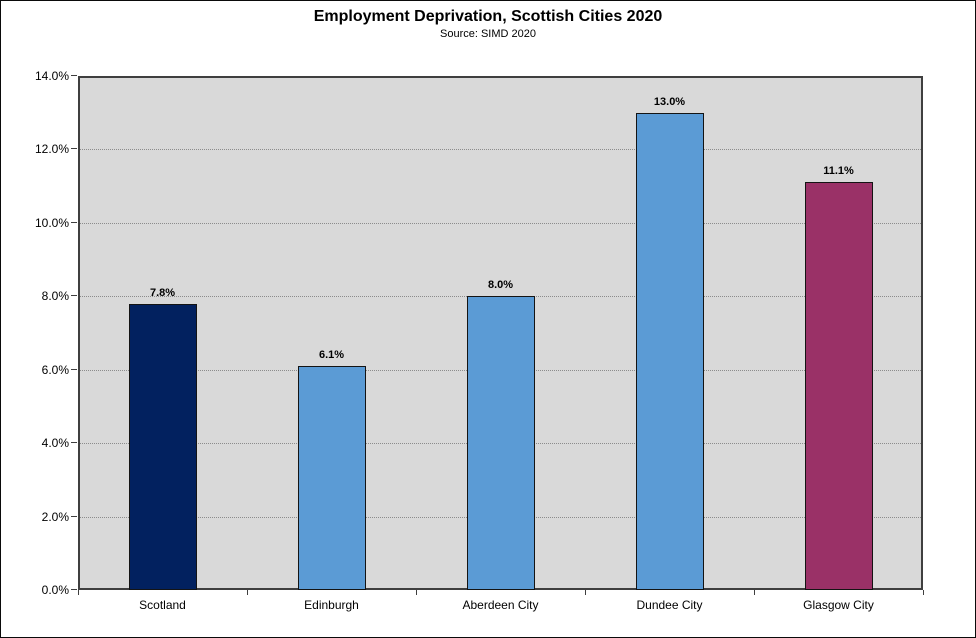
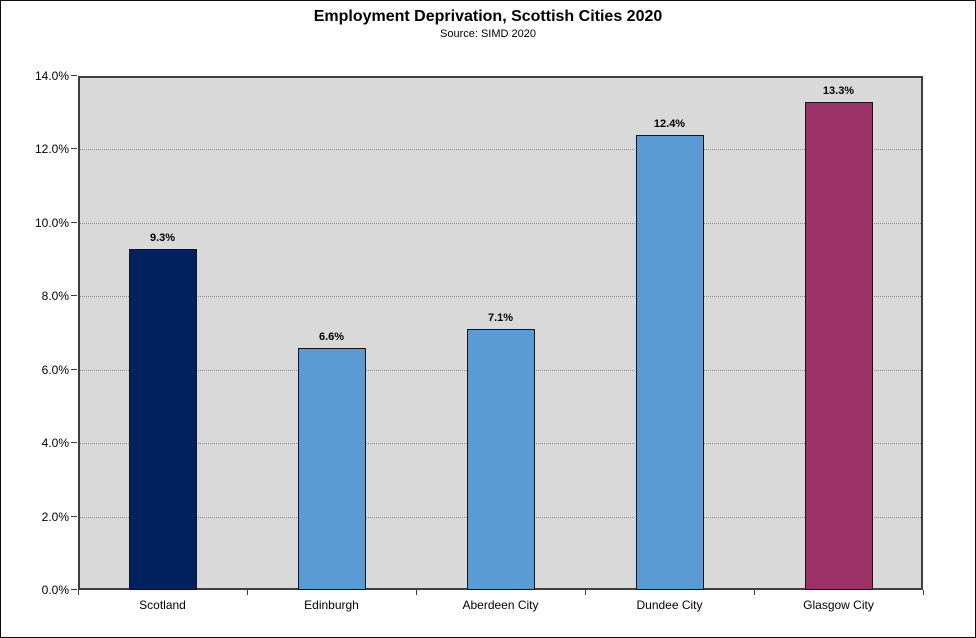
Scotland: 7.8% -> 9.3%
Edinburgh: 6.1% -> 6.6%
Aberdeen City: 8.0% -> 7.1%
Dundee City: 13.0% -> 12.4%
Glasgow City: 11.1% -> 13.3%
